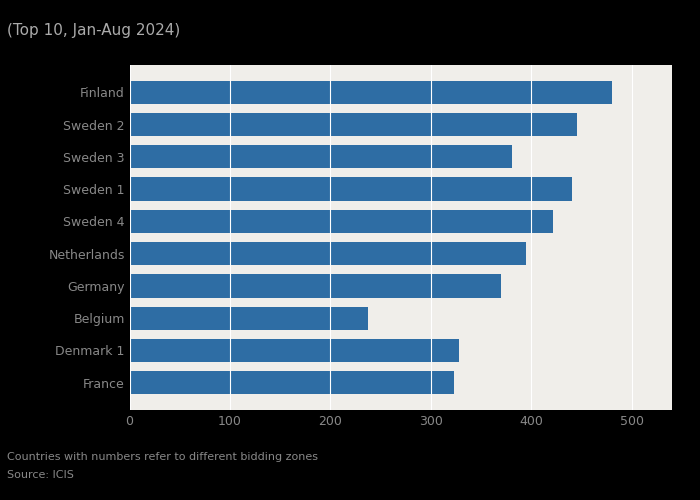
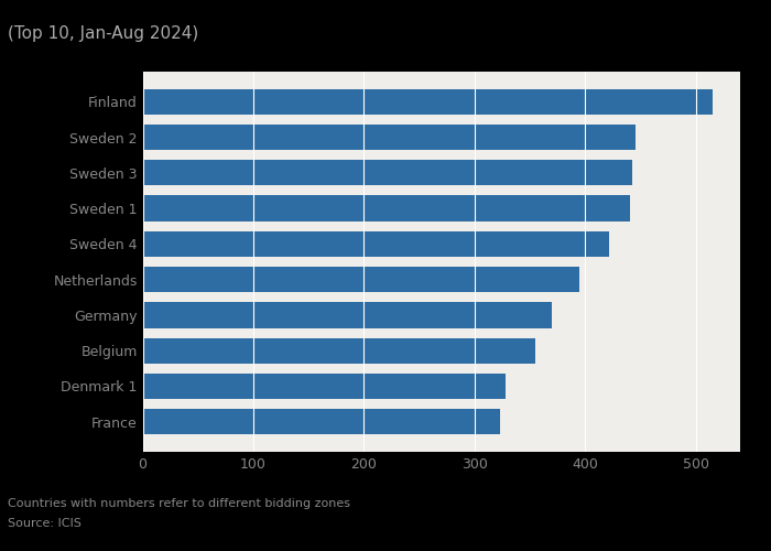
Finland: 480 -> 515
Sweden 3: 381 -> 442
Belgium: 237 -> 355
